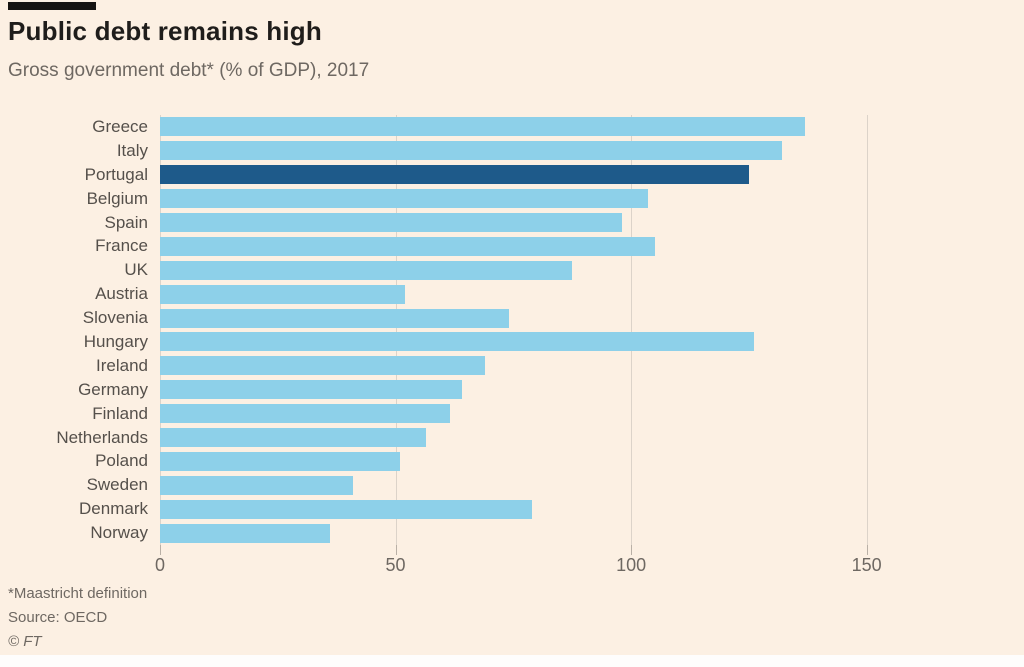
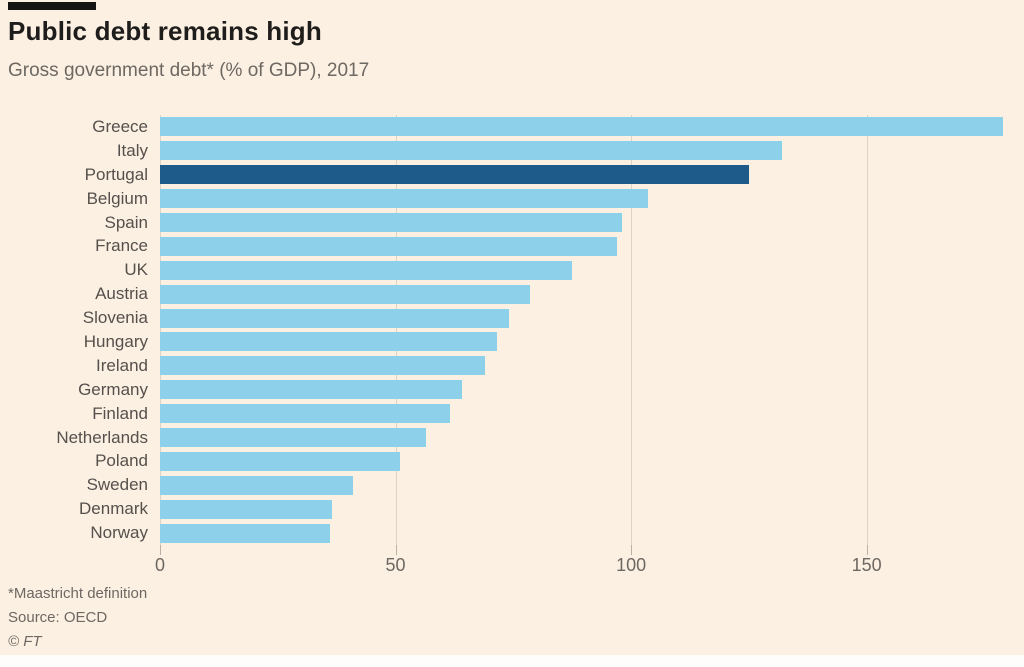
Greece: 137 -> 179
France: 105 -> 97
Austria: 52 -> 78
Hungary: 126 -> 72
Denmark: 79 -> 36
